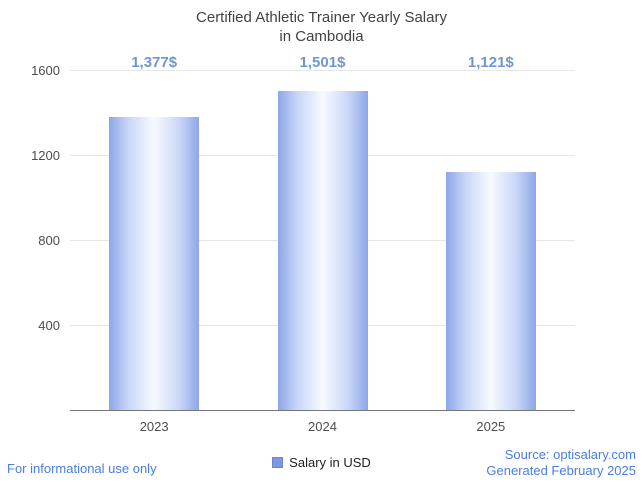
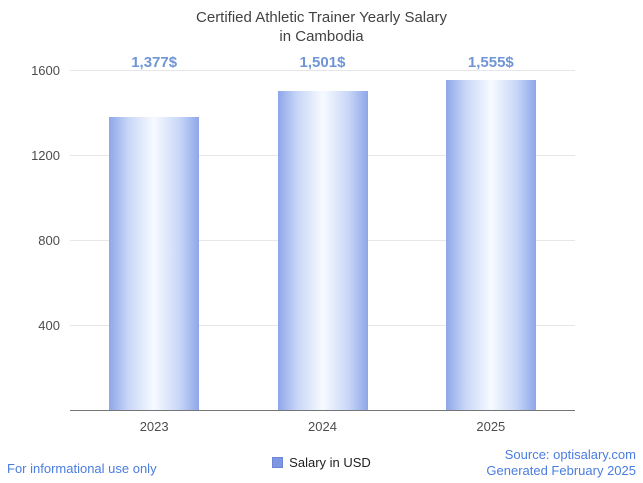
2025: 1,121 -> 1,555
